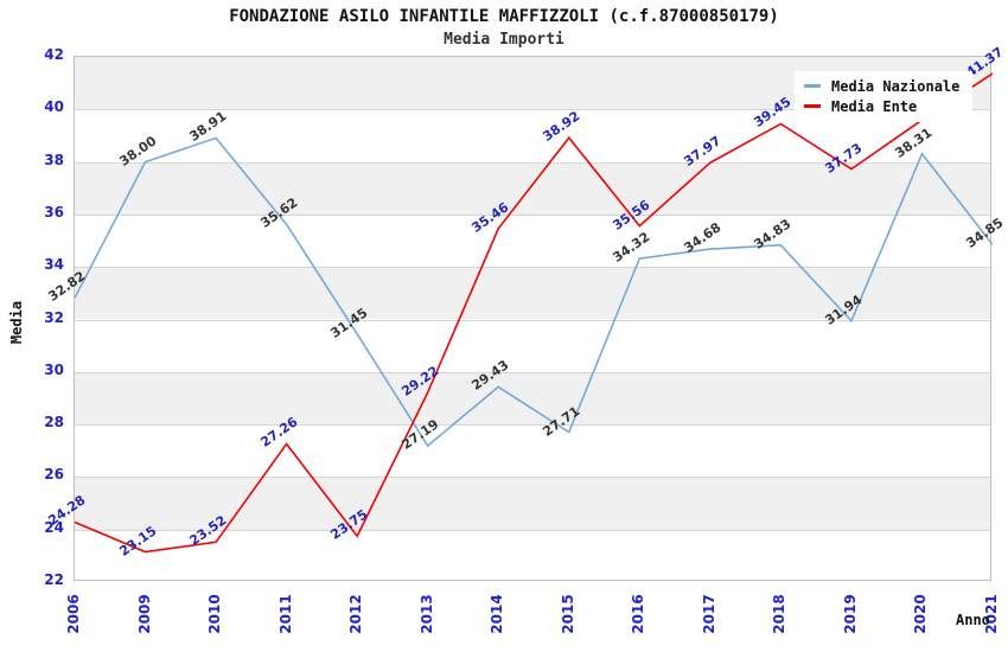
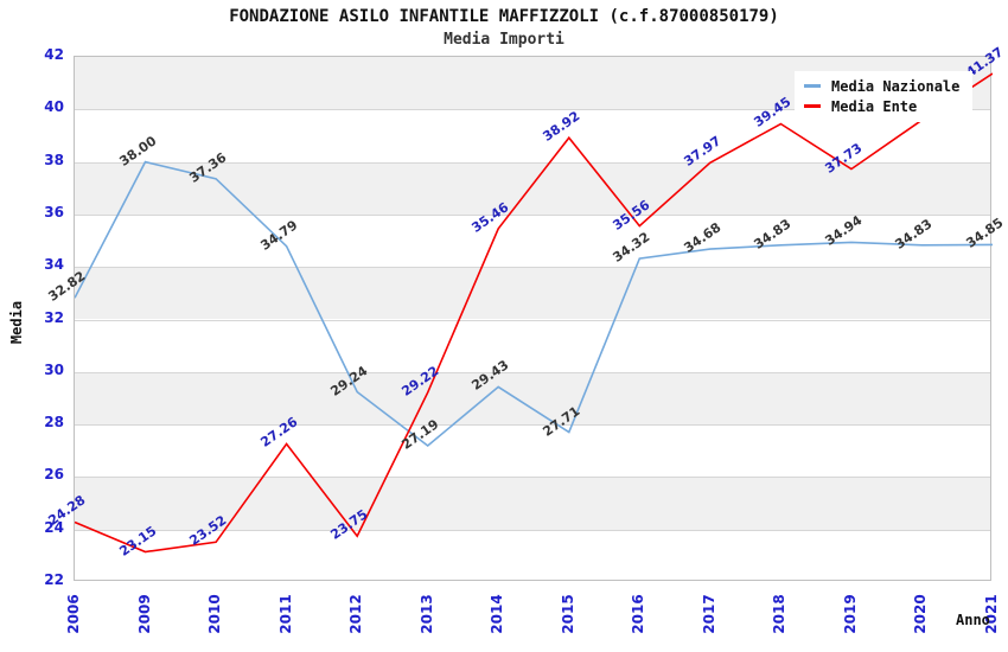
Media Nazionale/2010: 38.91 -> 37.36
Media Nazionale/2011: 35.62 -> 34.79
Media Nazionale/2012: 31.45 -> 29.24
Media Nazionale/2019: 31.94 -> 34.94
Media Nazionale/2020: 38.31 -> 34.83
